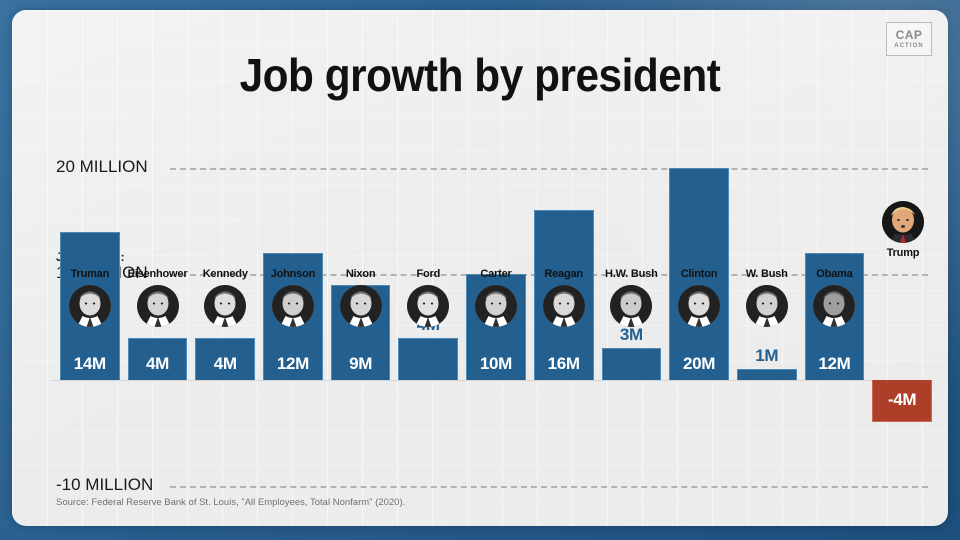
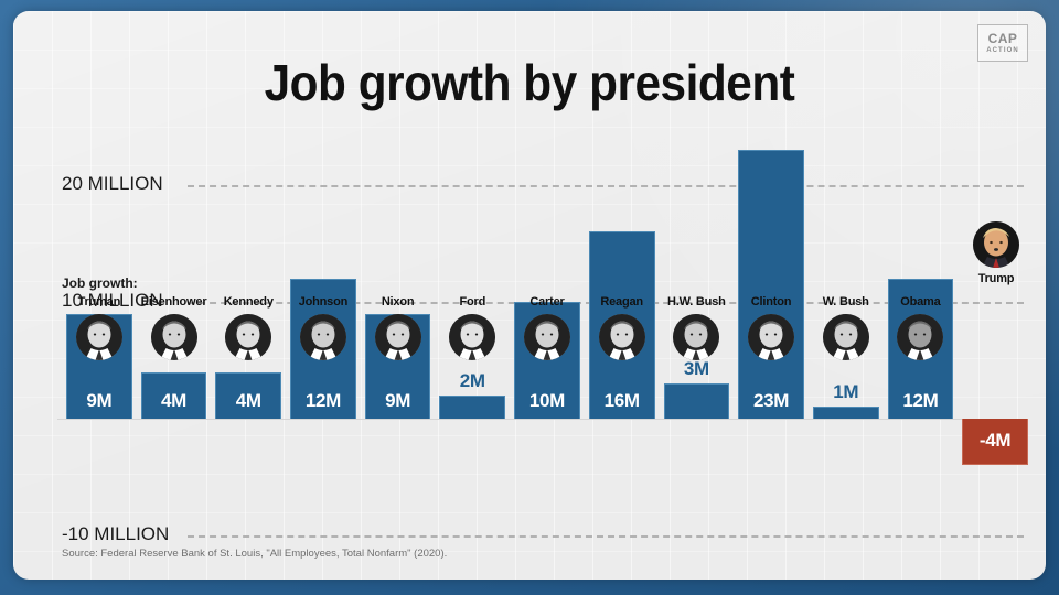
Truman: 14M -> 9M
Ford: 4M -> 2M
Clinton: 20M -> 23M
